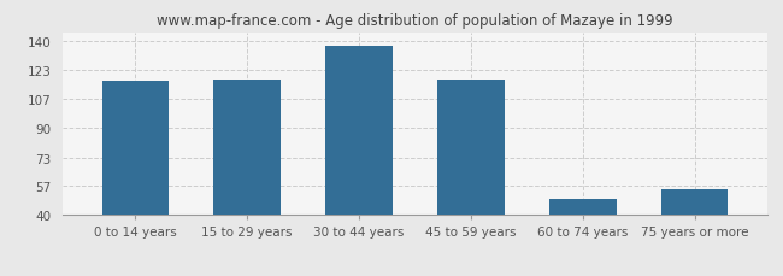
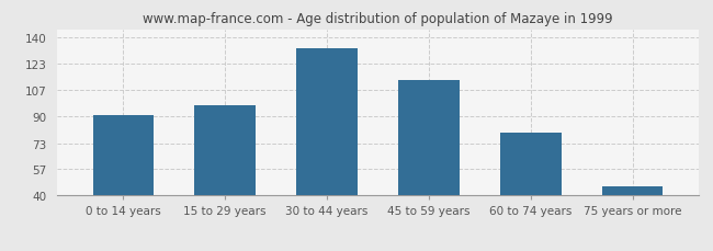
0 to 14 years: 117 -> 91
15 to 29 years: 118 -> 97
30 to 44 years: 137 -> 133
45 to 59 years: 118 -> 113
60 to 74 years: 49 -> 80
75 years or more: 55 -> 46
